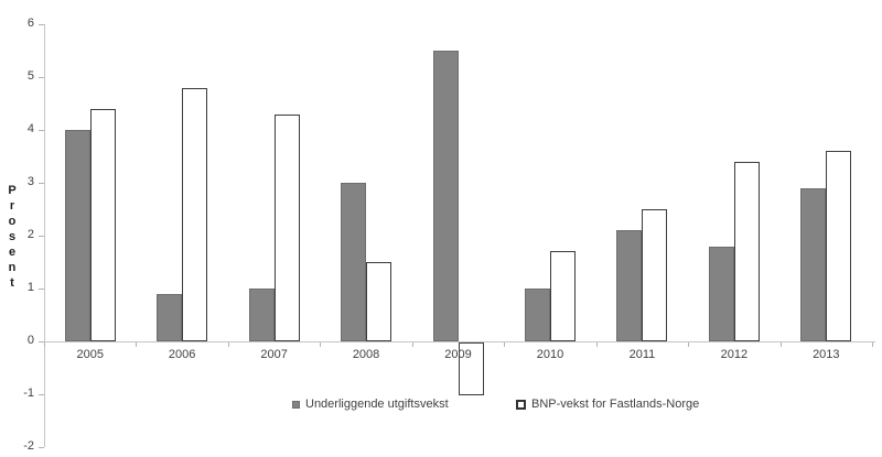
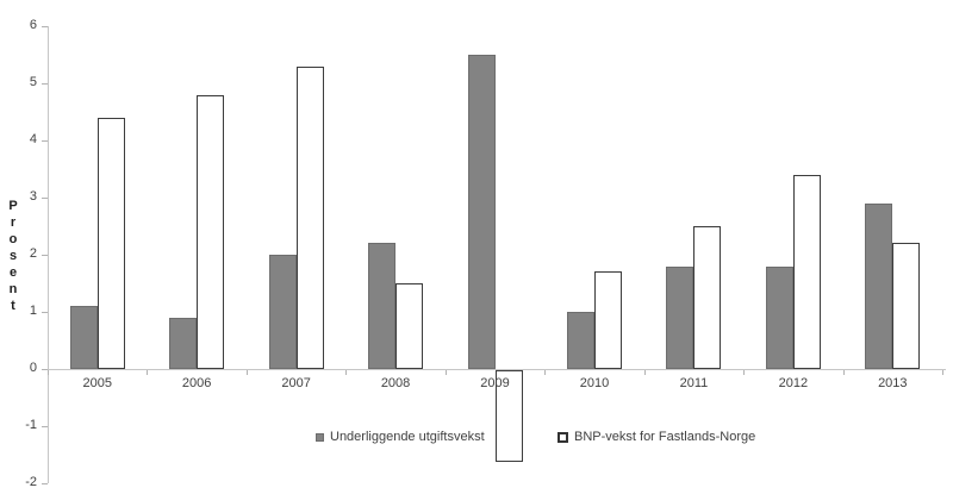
Underliggende utgiftsvekst/2005: 4.0 -> 1.1
Underliggende utgiftsvekst/2007: 1.0 -> 2.0
BNP-vekst for Fastlands-Norge/2007: 4.3 -> 5.3
Underliggende utgiftsvekst/2008: 3.0 -> 2.2
BNP-vekst for Fastlands-Norge/2009: -1.0 -> -1.6
Underliggende utgiftsvekst/2011: 2.1 -> 1.8
BNP-vekst for Fastlands-Norge/2013: 3.6 -> 2.2
